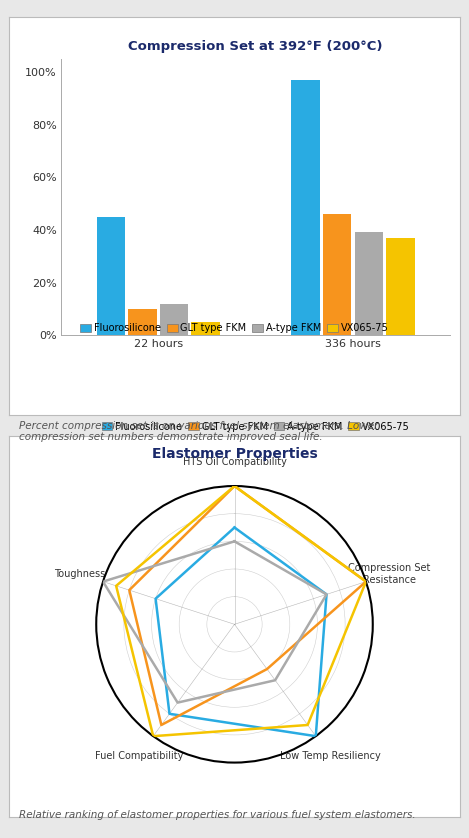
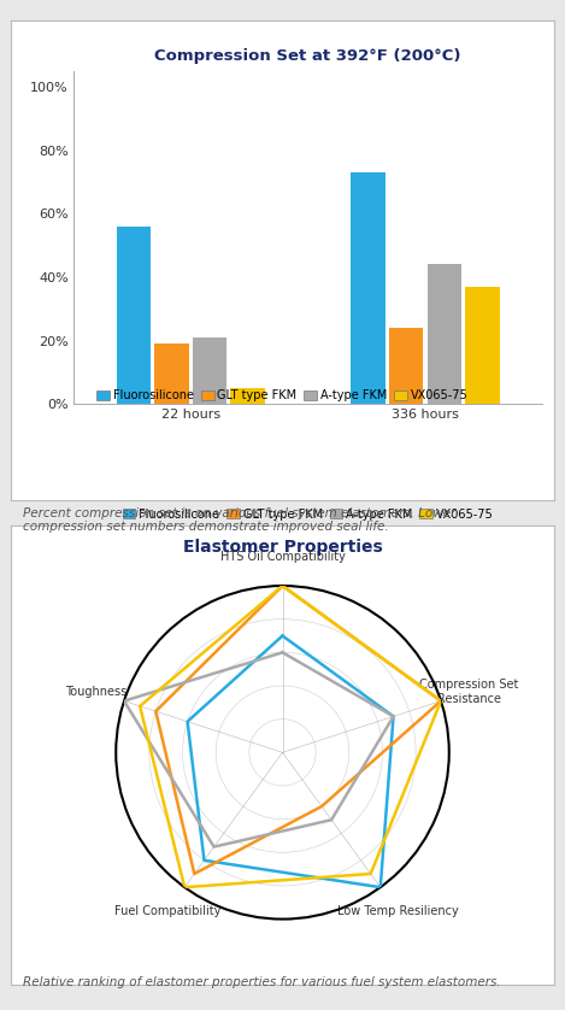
Fluorosilicone/22 hours: 45% -> 56%
GLT type FKM/22 hours: 10% -> 19%
A-type FKM/22 hours: 12% -> 21%
Fluorosilicone/336 hours: 97% -> 73%
GLT type FKM/336 hours: 46% -> 24%
A-type FKM/336 hours: 39% -> 44%
